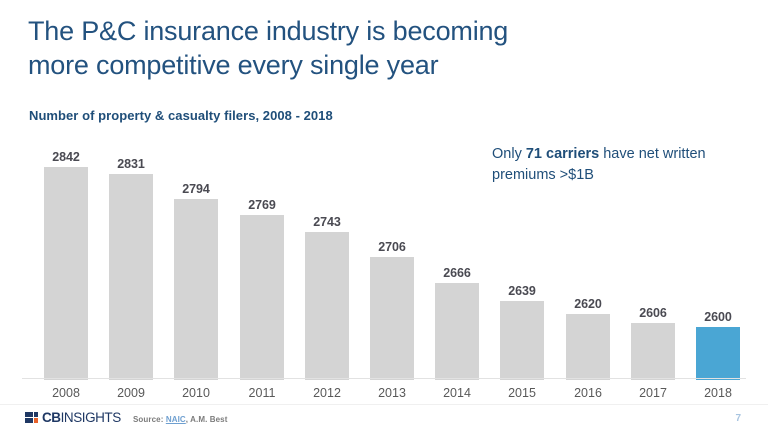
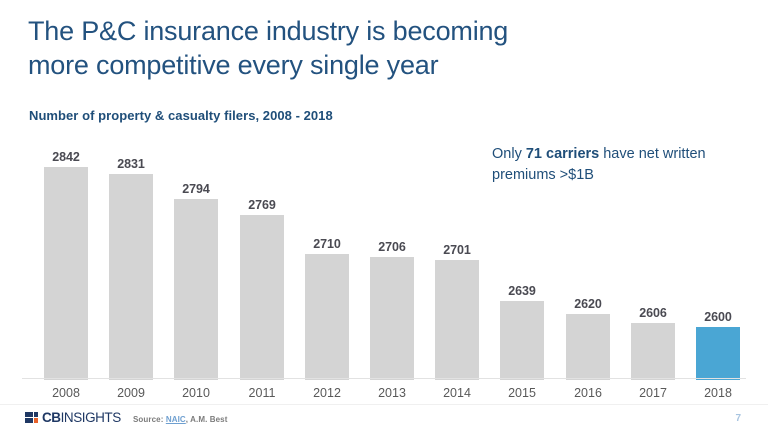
2012: 2743 -> 2710
2014: 2666 -> 2701
